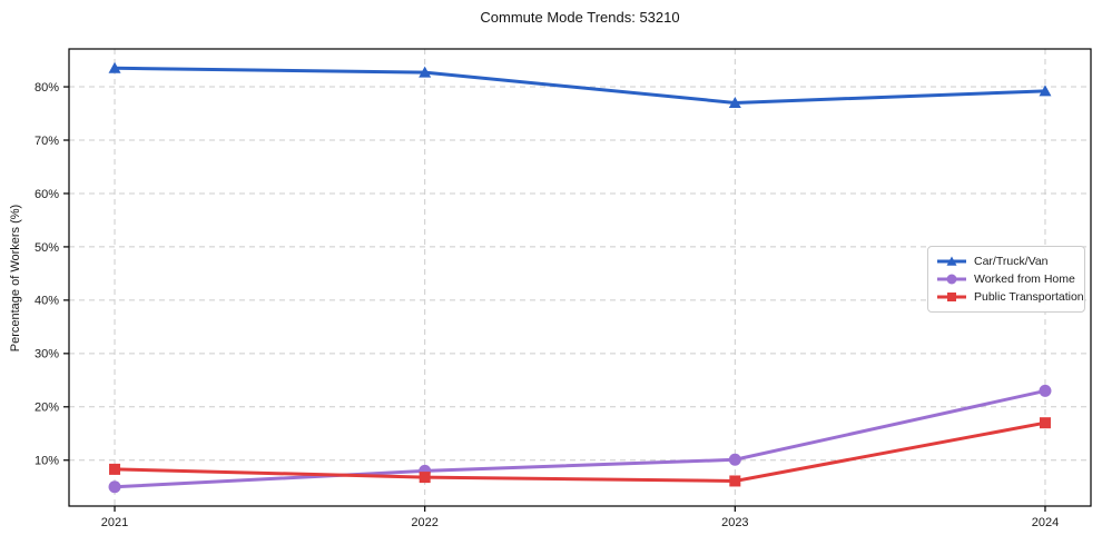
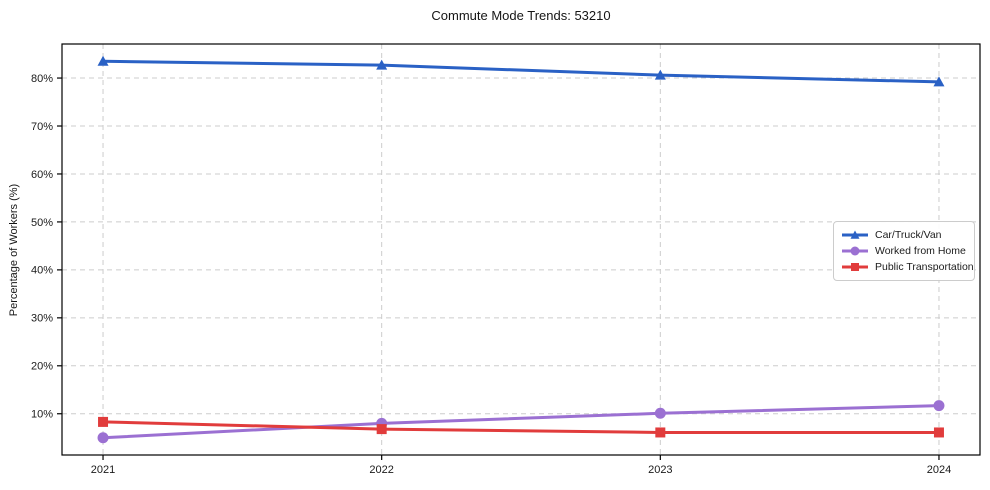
Car/Truck/Van/2023: 77% -> 81%
Worked from Home/2024: 23% -> 12%
Public Transportation/2024: 17% -> 6%
